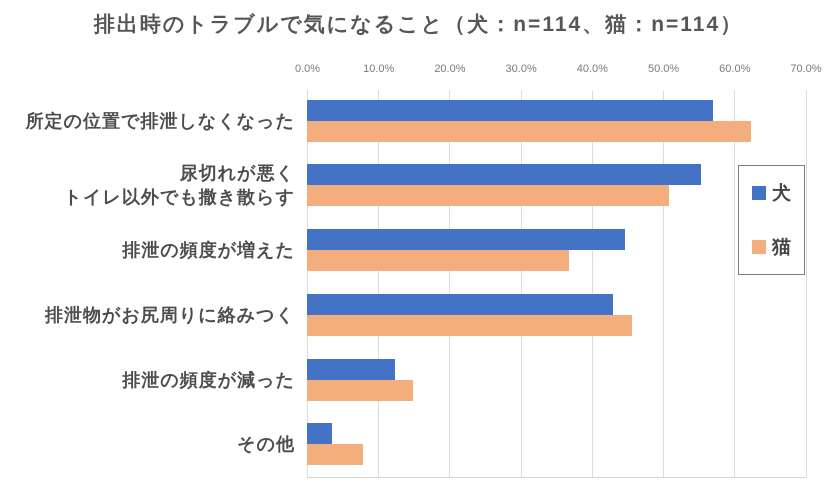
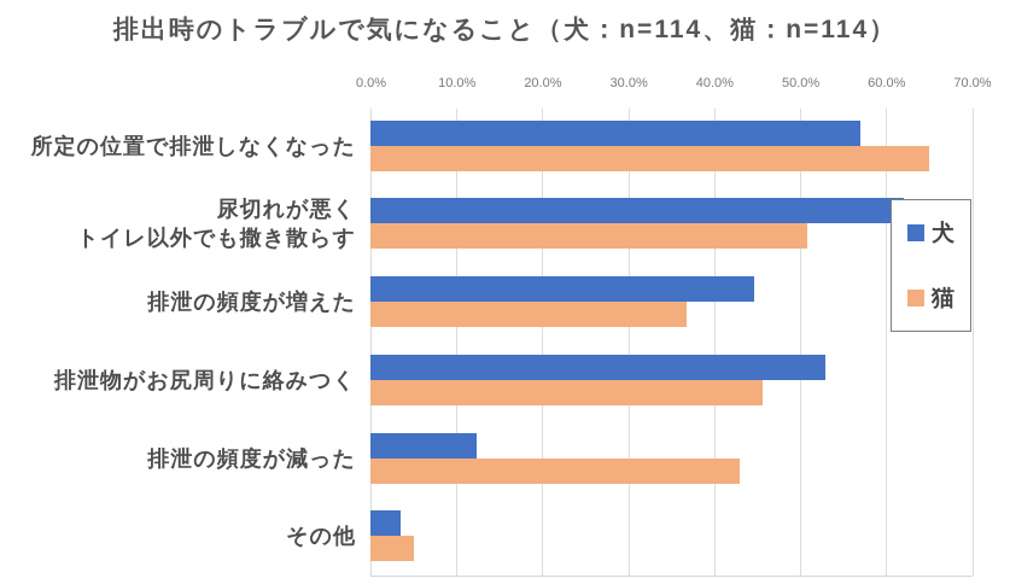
猫/所定の位置で排泄しなくなった: 62% -> 65%
犬/尿切れが悪く トイレ以外でも撒き散らす: 55% -> 62%
犬/排泄物がお尻周りに絡みつく: 43% -> 53%
猫/排泄の頻度が減った: 15% -> 43%
猫/その他: 8% -> 5%
